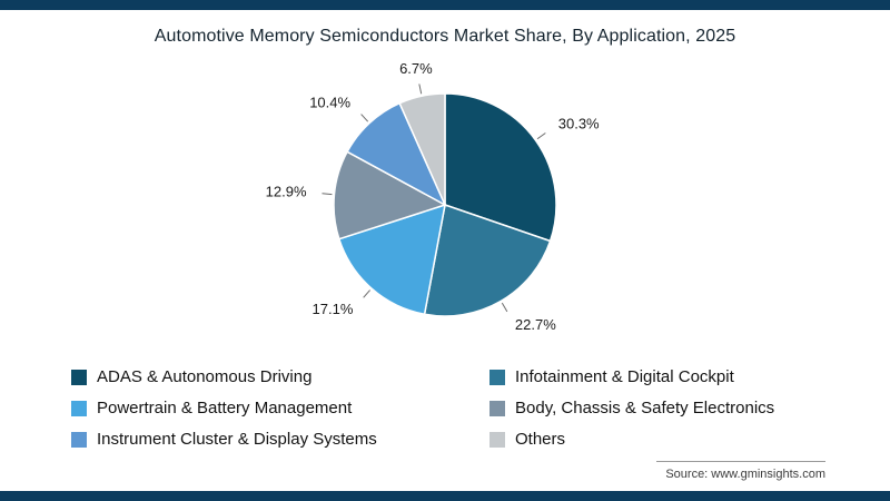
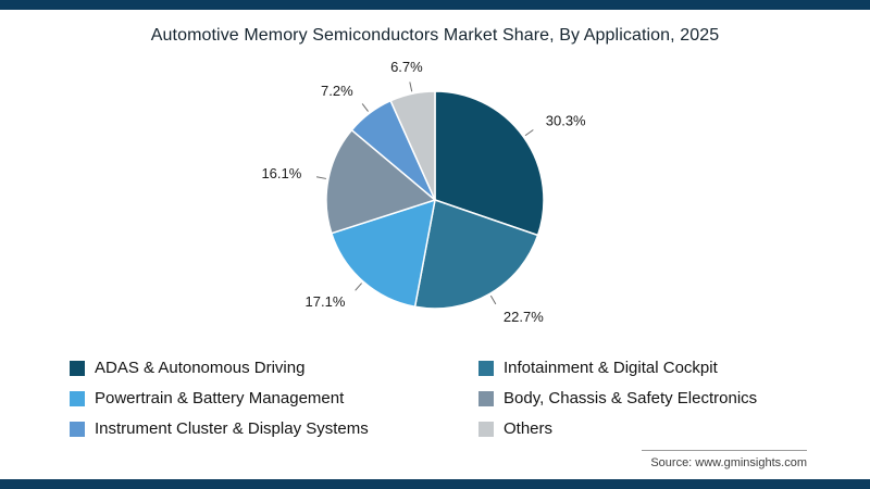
Body, Chassis & Safety Electronics: 12.9% -> 16.1%
Instrument Cluster & Display Systems: 10.4% -> 7.2%
